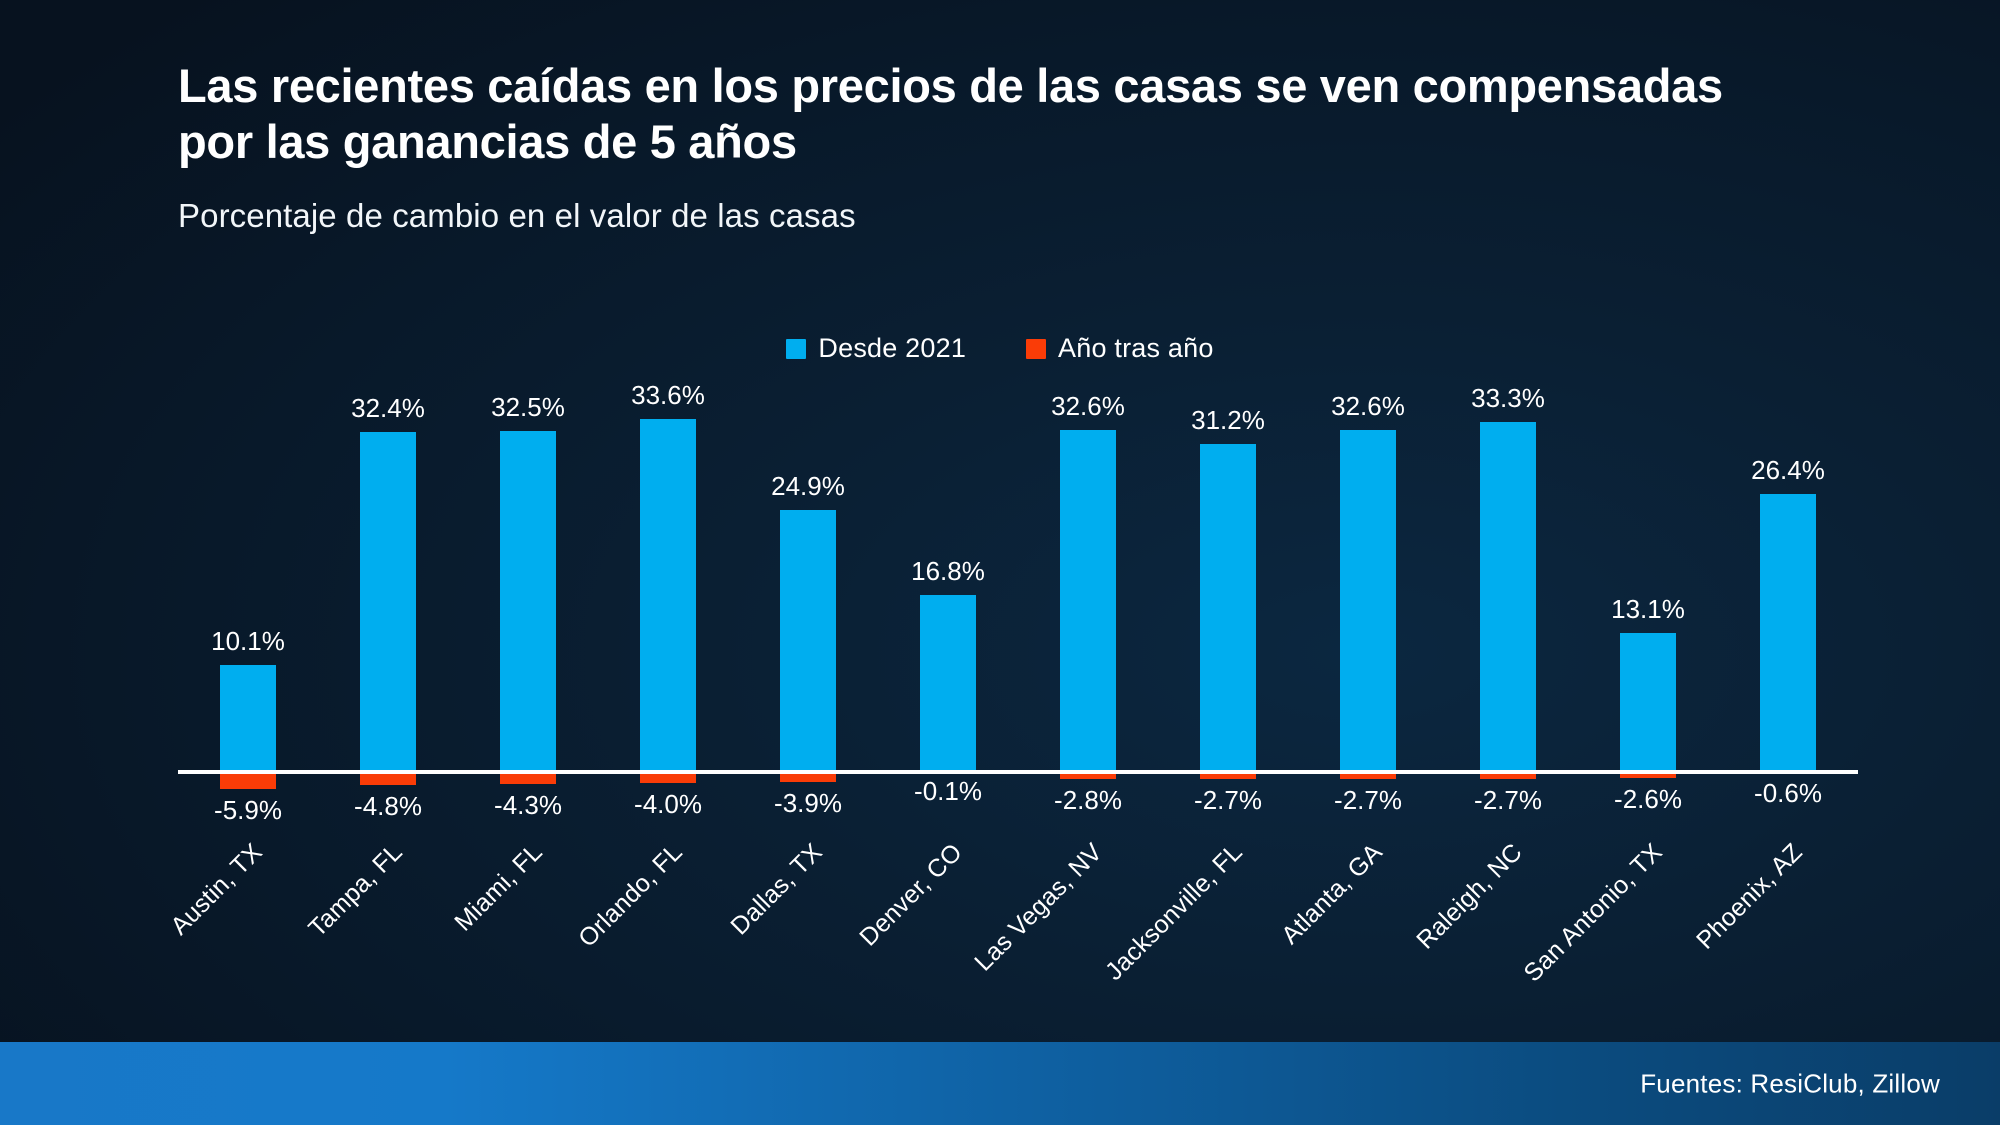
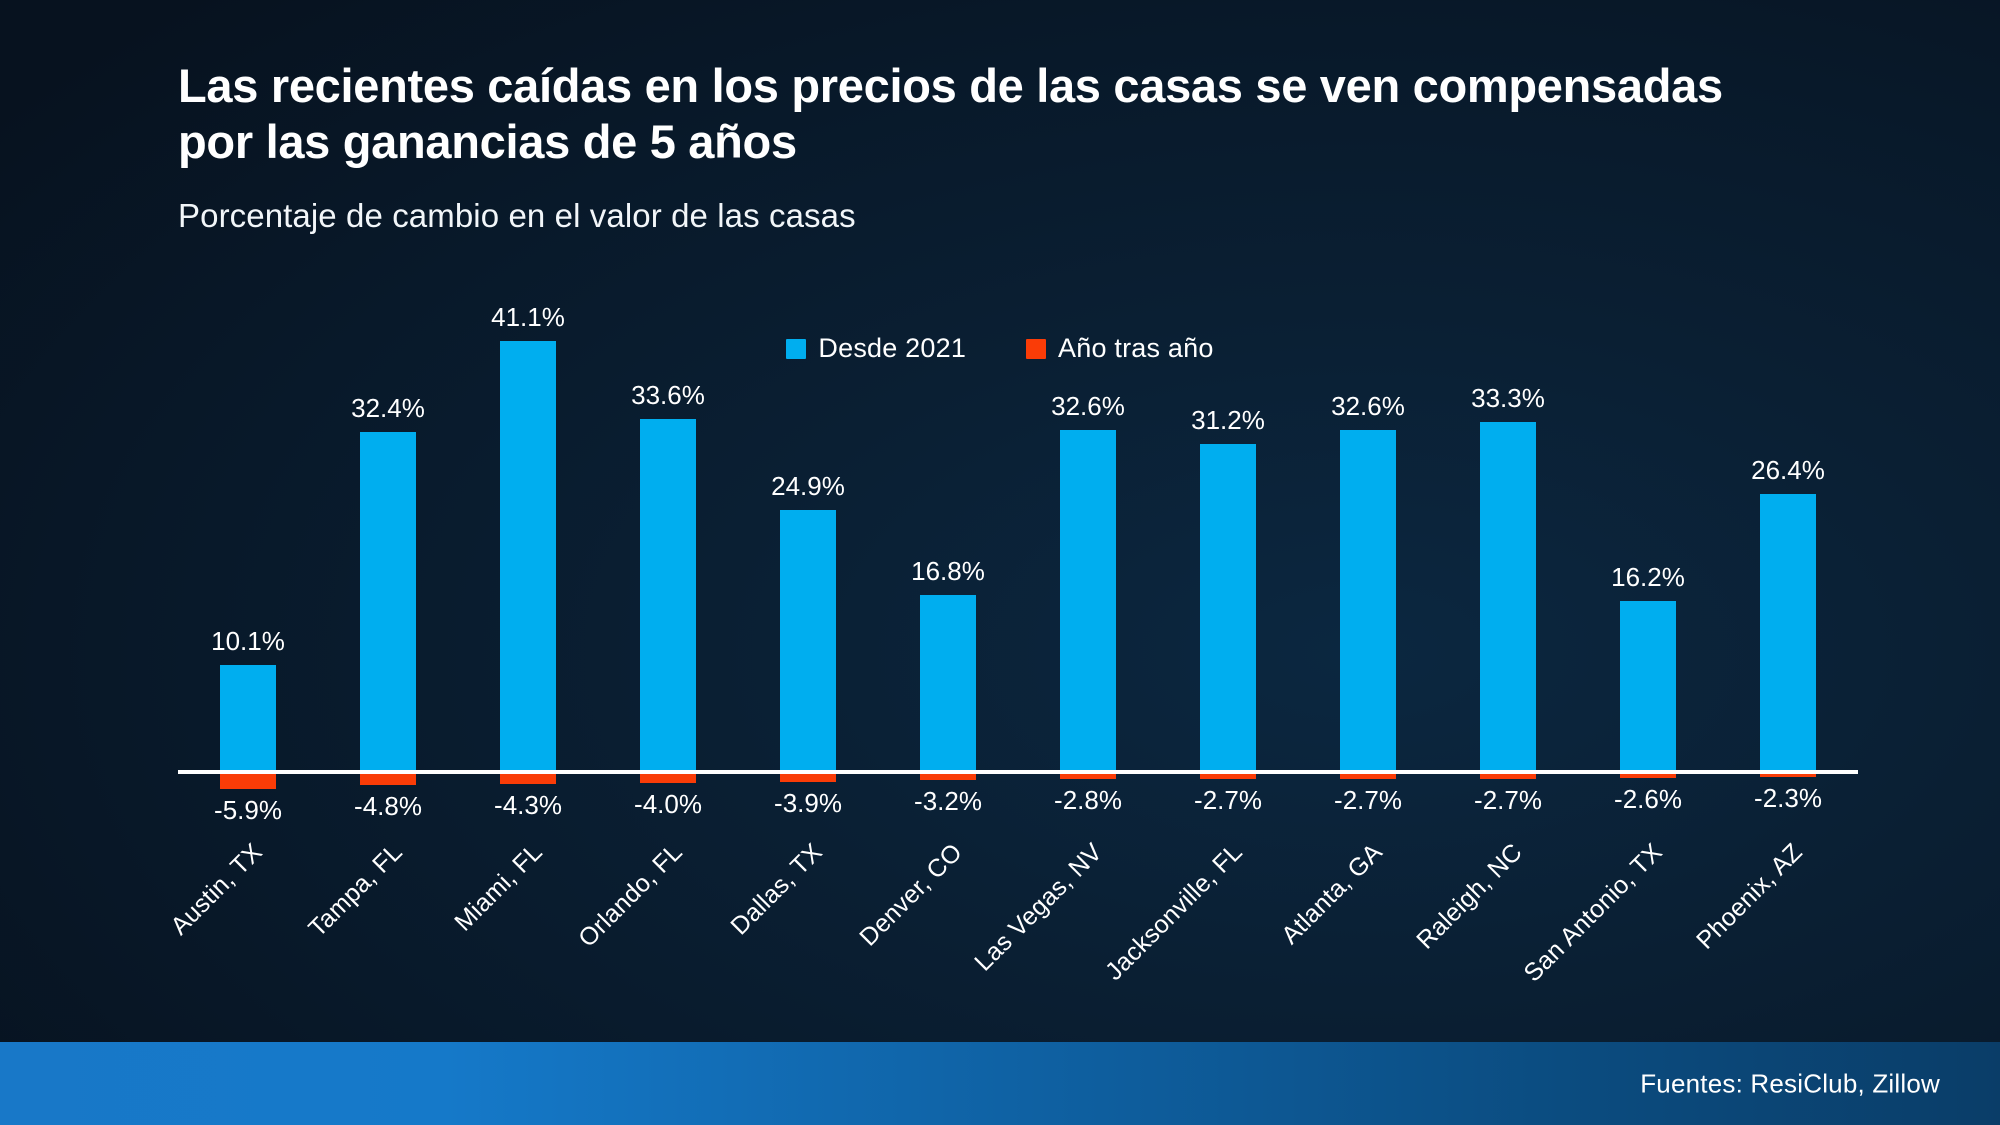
Desde 2021/Miami, FL: 32.5% -> 41.1%
Año tras año/Denver, CO: -0.1% -> -3.2%
Desde 2021/San Antonio, TX: 13.1% -> 16.2%
Año tras año/Phoenix, AZ: -0.6% -> -2.3%
